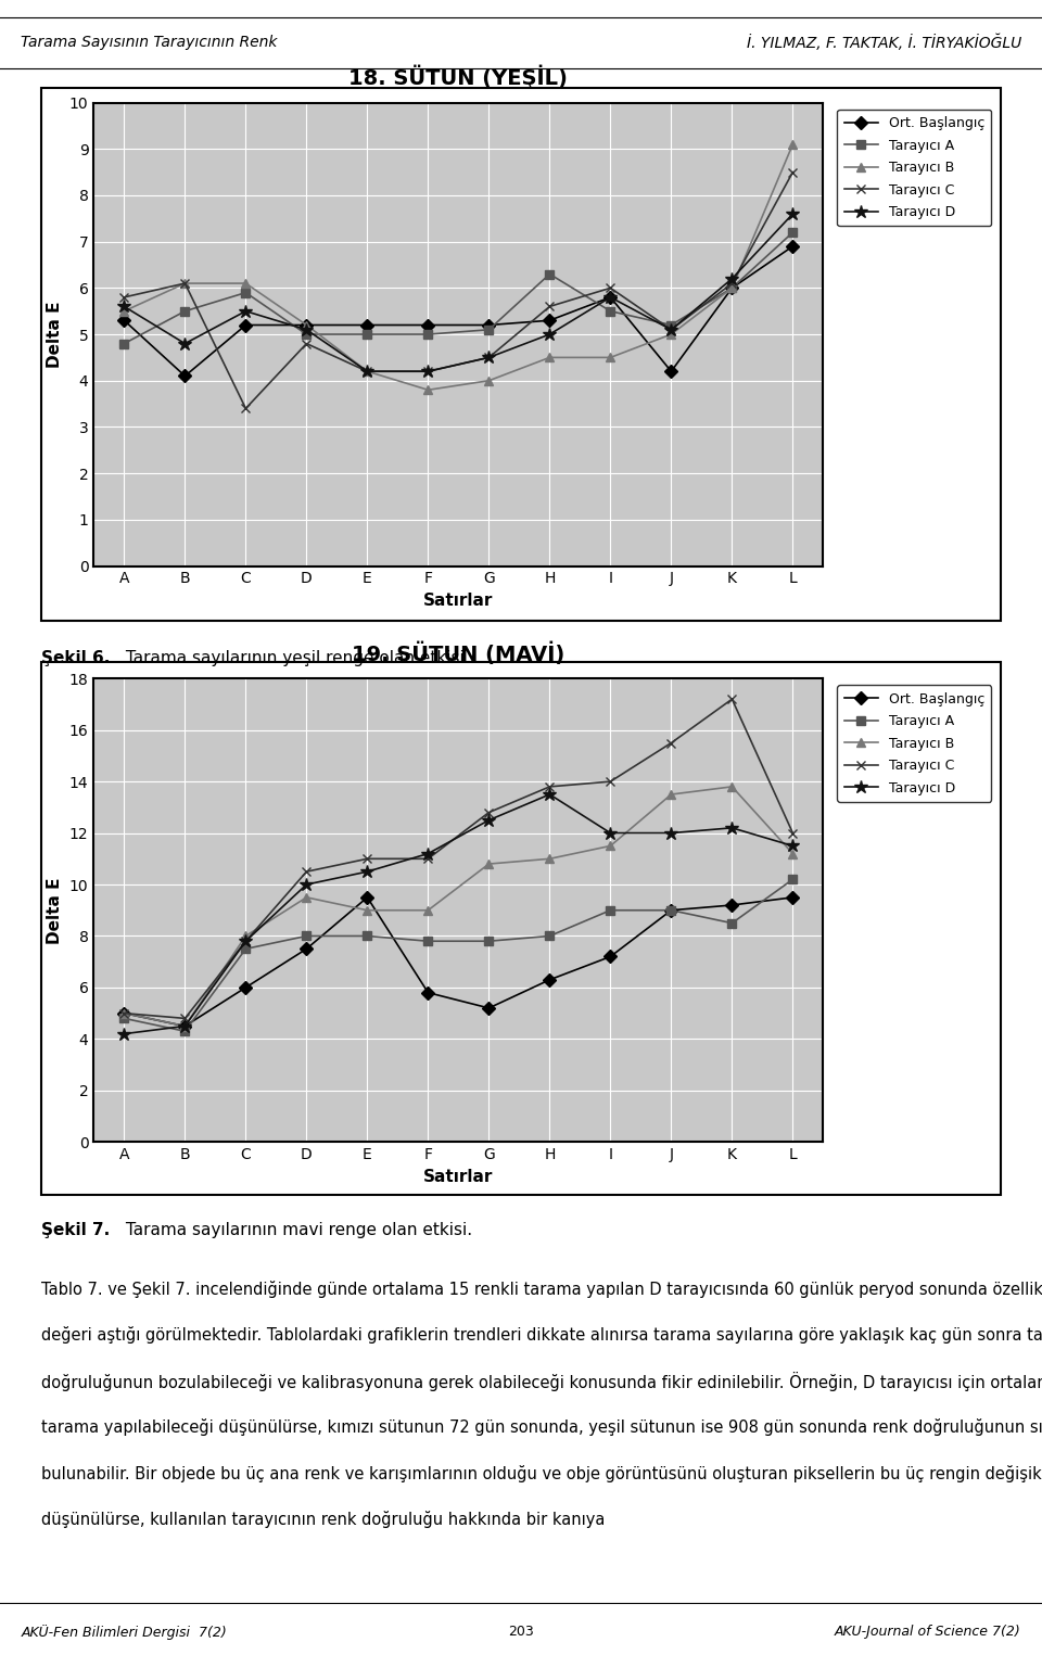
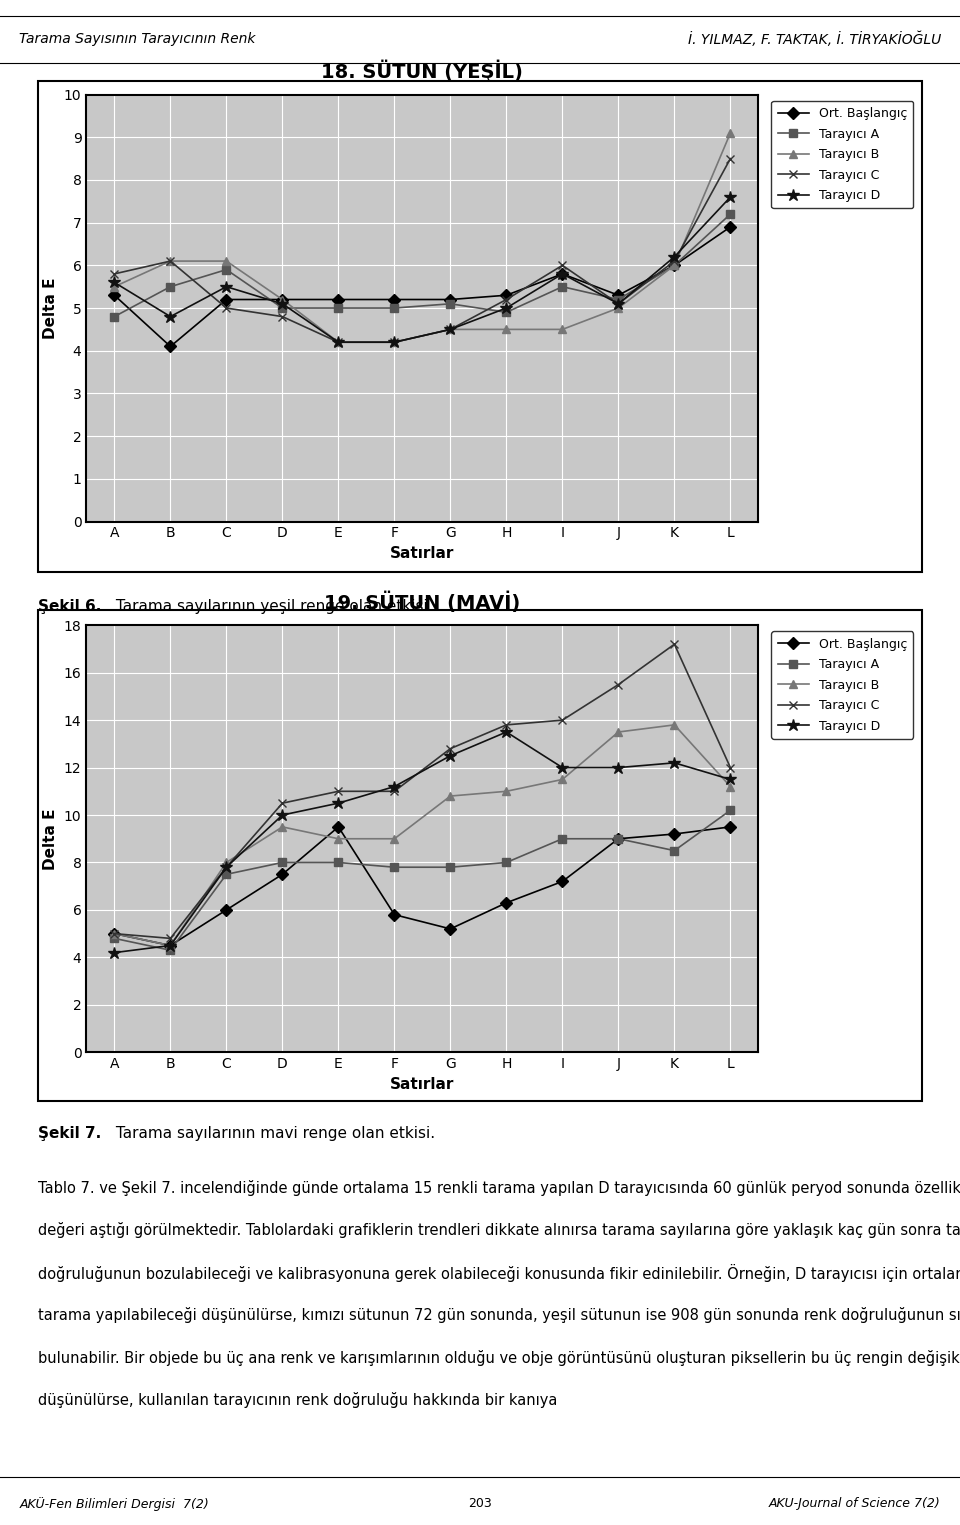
18. SÜTUN (YEŞİL)/Tarayıcı C/C: 3.4 -> 5.0
18. SÜTUN (YEŞİL)/Tarayıcı B/F: 3.8 -> 4.2
18. SÜTUN (YEŞİL)/Tarayıcı B/G: 4.0 -> 4.5
18. SÜTUN (YEŞİL)/Tarayıcı A/H: 6.3 -> 4.9
18. SÜTUN (YEŞİL)/Tarayıcı C/H: 5.6 -> 5.2
18. SÜTUN (YEŞİL)/Ort. Başlangıç/J: 4.2 -> 5.3
